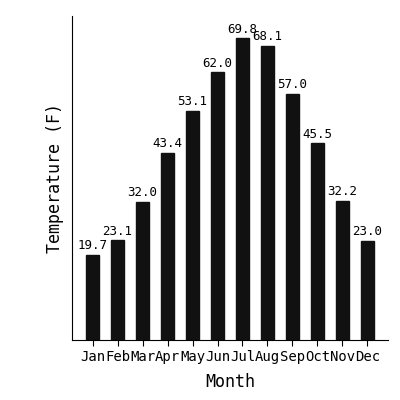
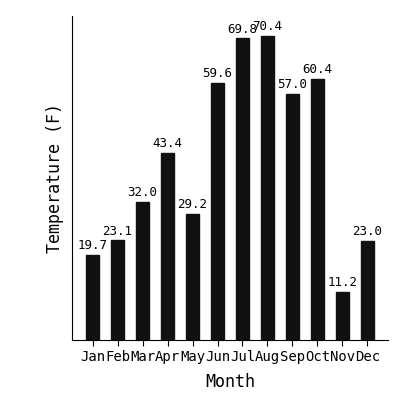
May: 53.1 -> 29.2
Jun: 62.0 -> 59.6
Aug: 68.1 -> 70.4
Oct: 45.5 -> 60.4
Nov: 32.2 -> 11.2
